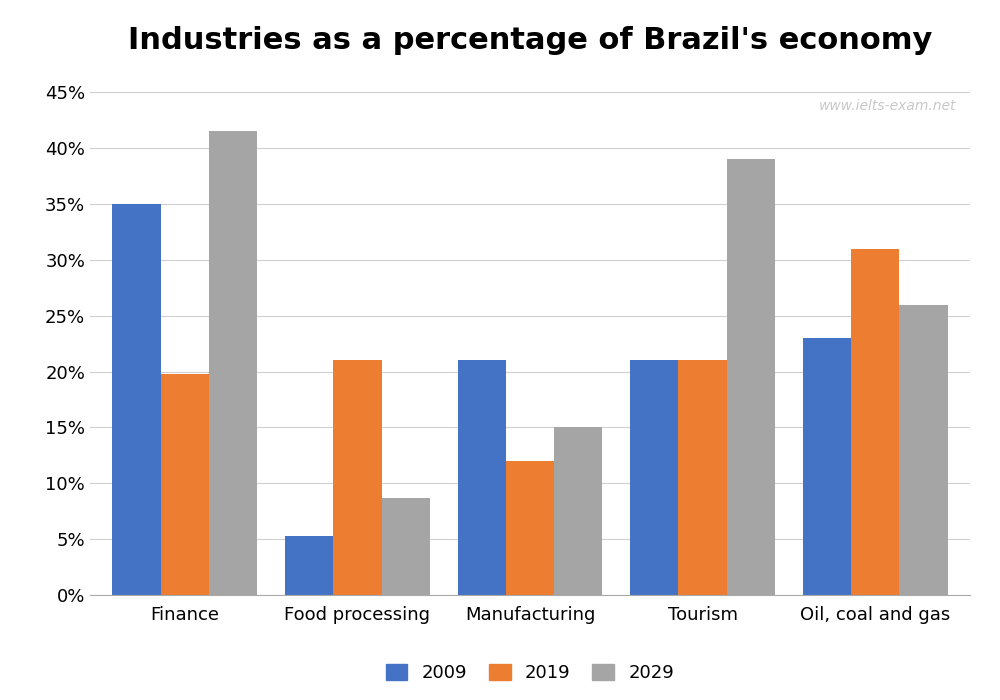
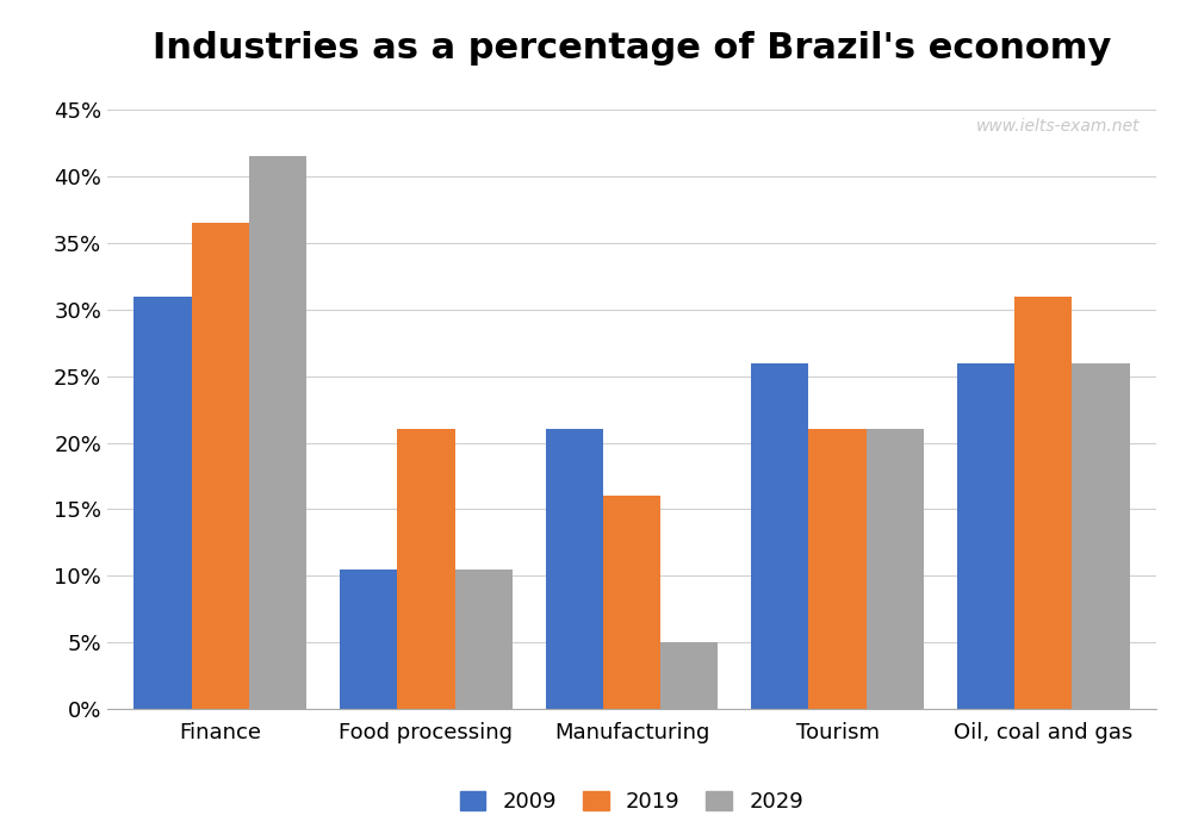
2009/Finance: 35.0% -> 31.0%
2019/Finance: 19.8% -> 36.5%
2009/Food processing: 5.3% -> 10.5%
2029/Food processing: 8.7% -> 10.5%
2019/Manufacturing: 12.0% -> 16.0%
2029/Manufacturing: 15.0% -> 5.0%
2009/Tourism: 21.0% -> 26.0%
2029/Tourism: 39.0% -> 21.0%
2009/Oil, coal and gas: 23.0% -> 26.0%
